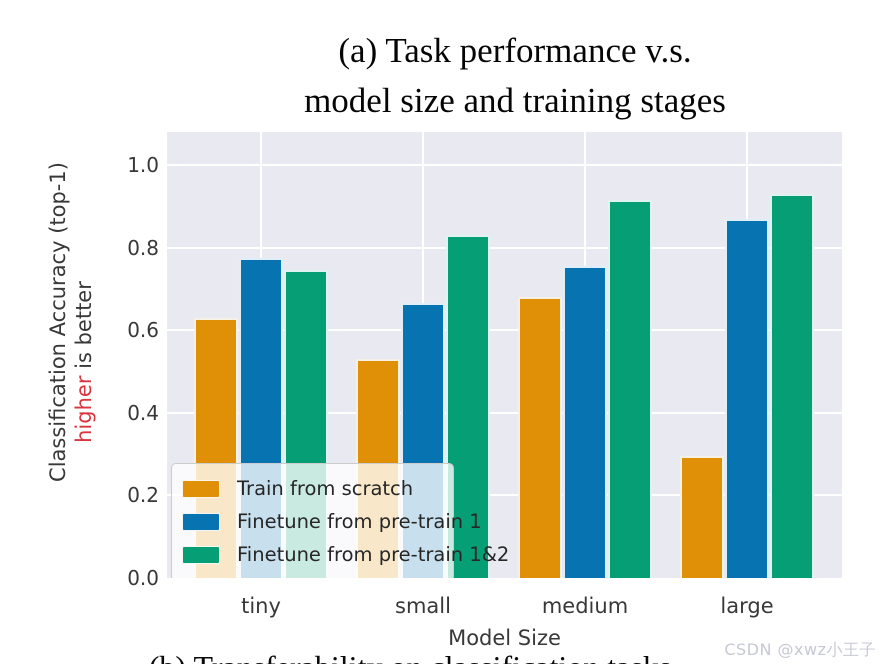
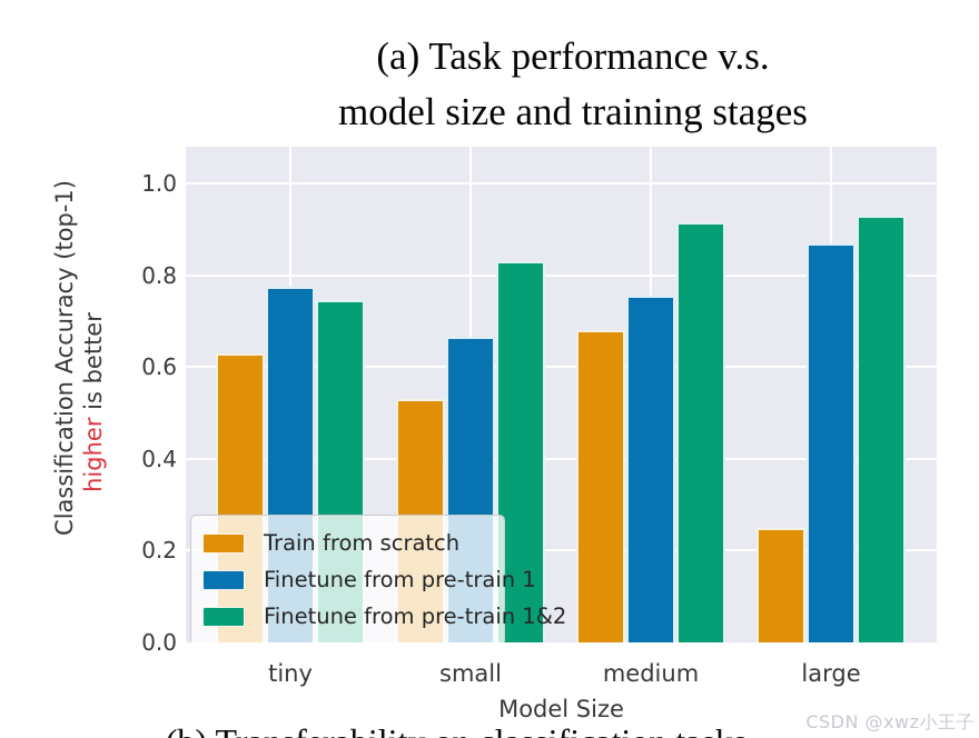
Train from scratch/large: 0.29 -> 0.25
